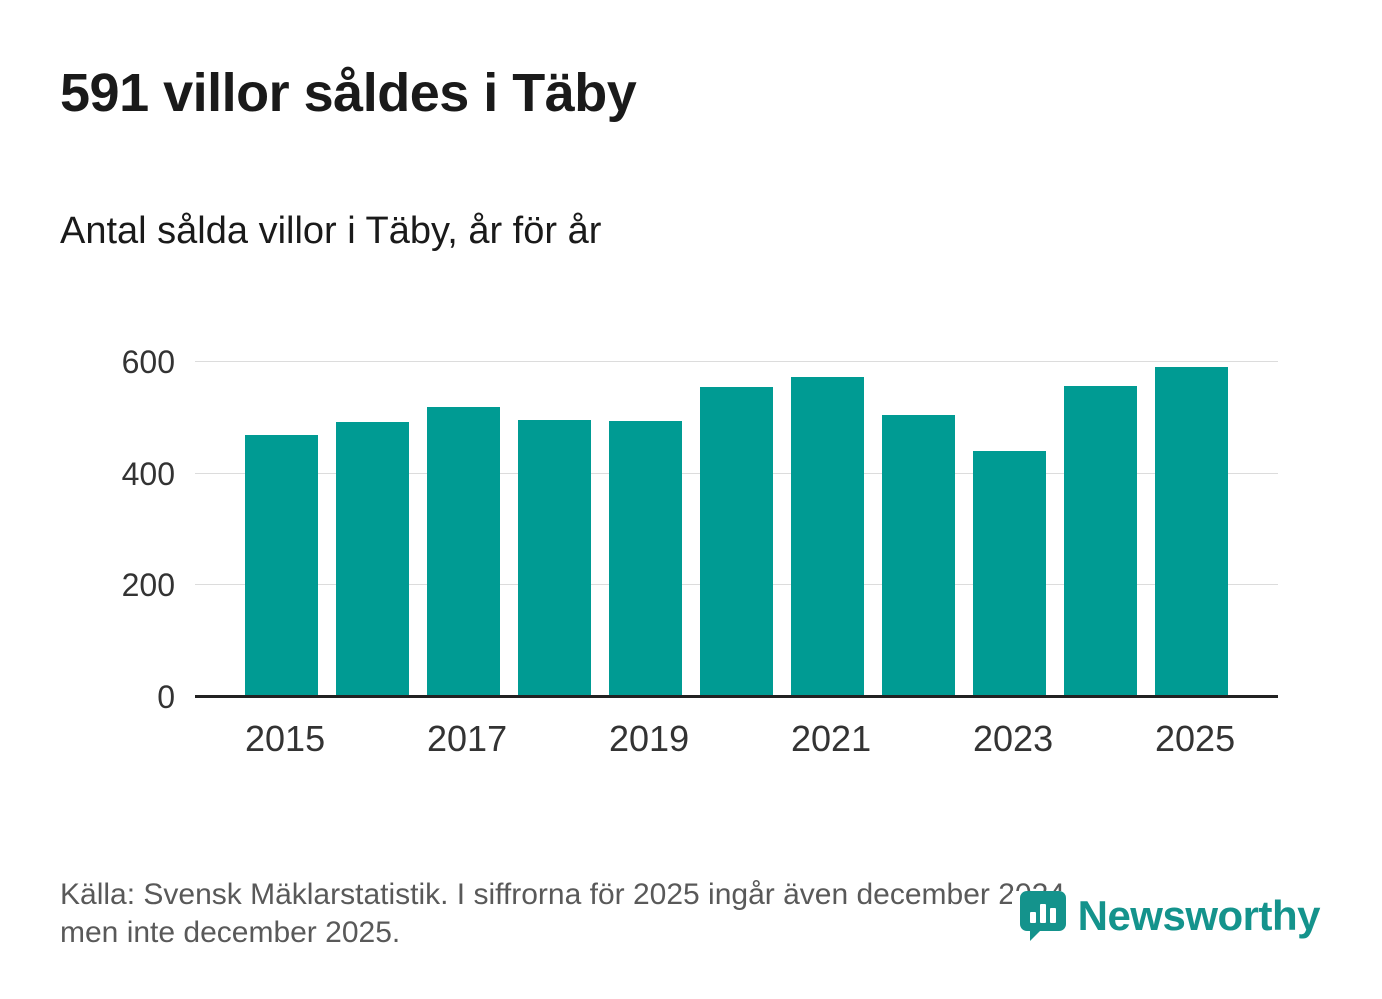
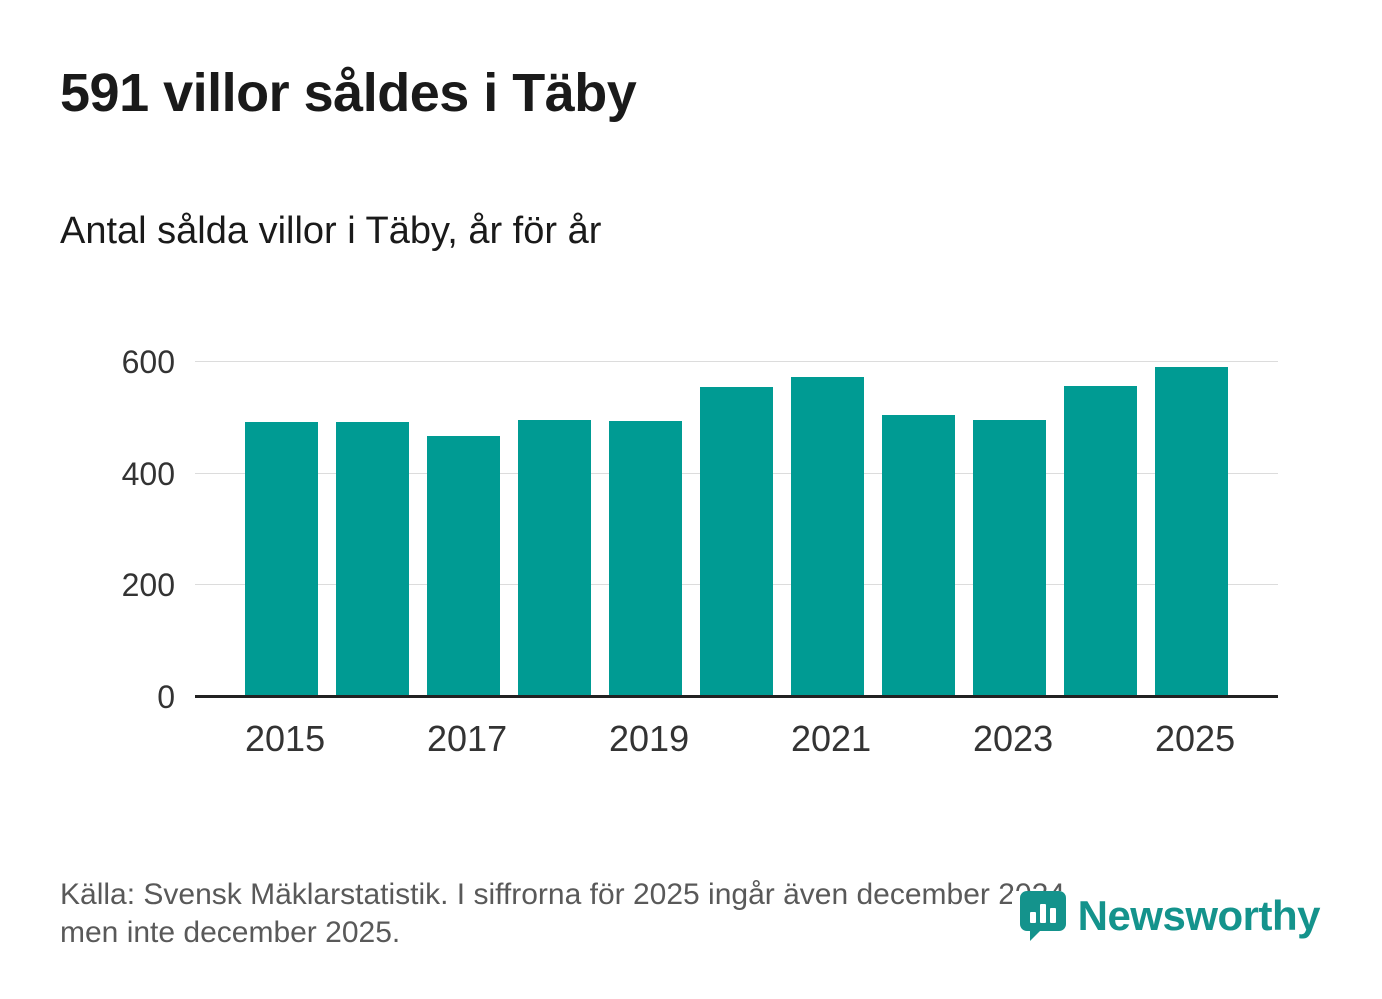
2015: 470 -> 490
2017: 520 -> 470
2023: 440 -> 500
